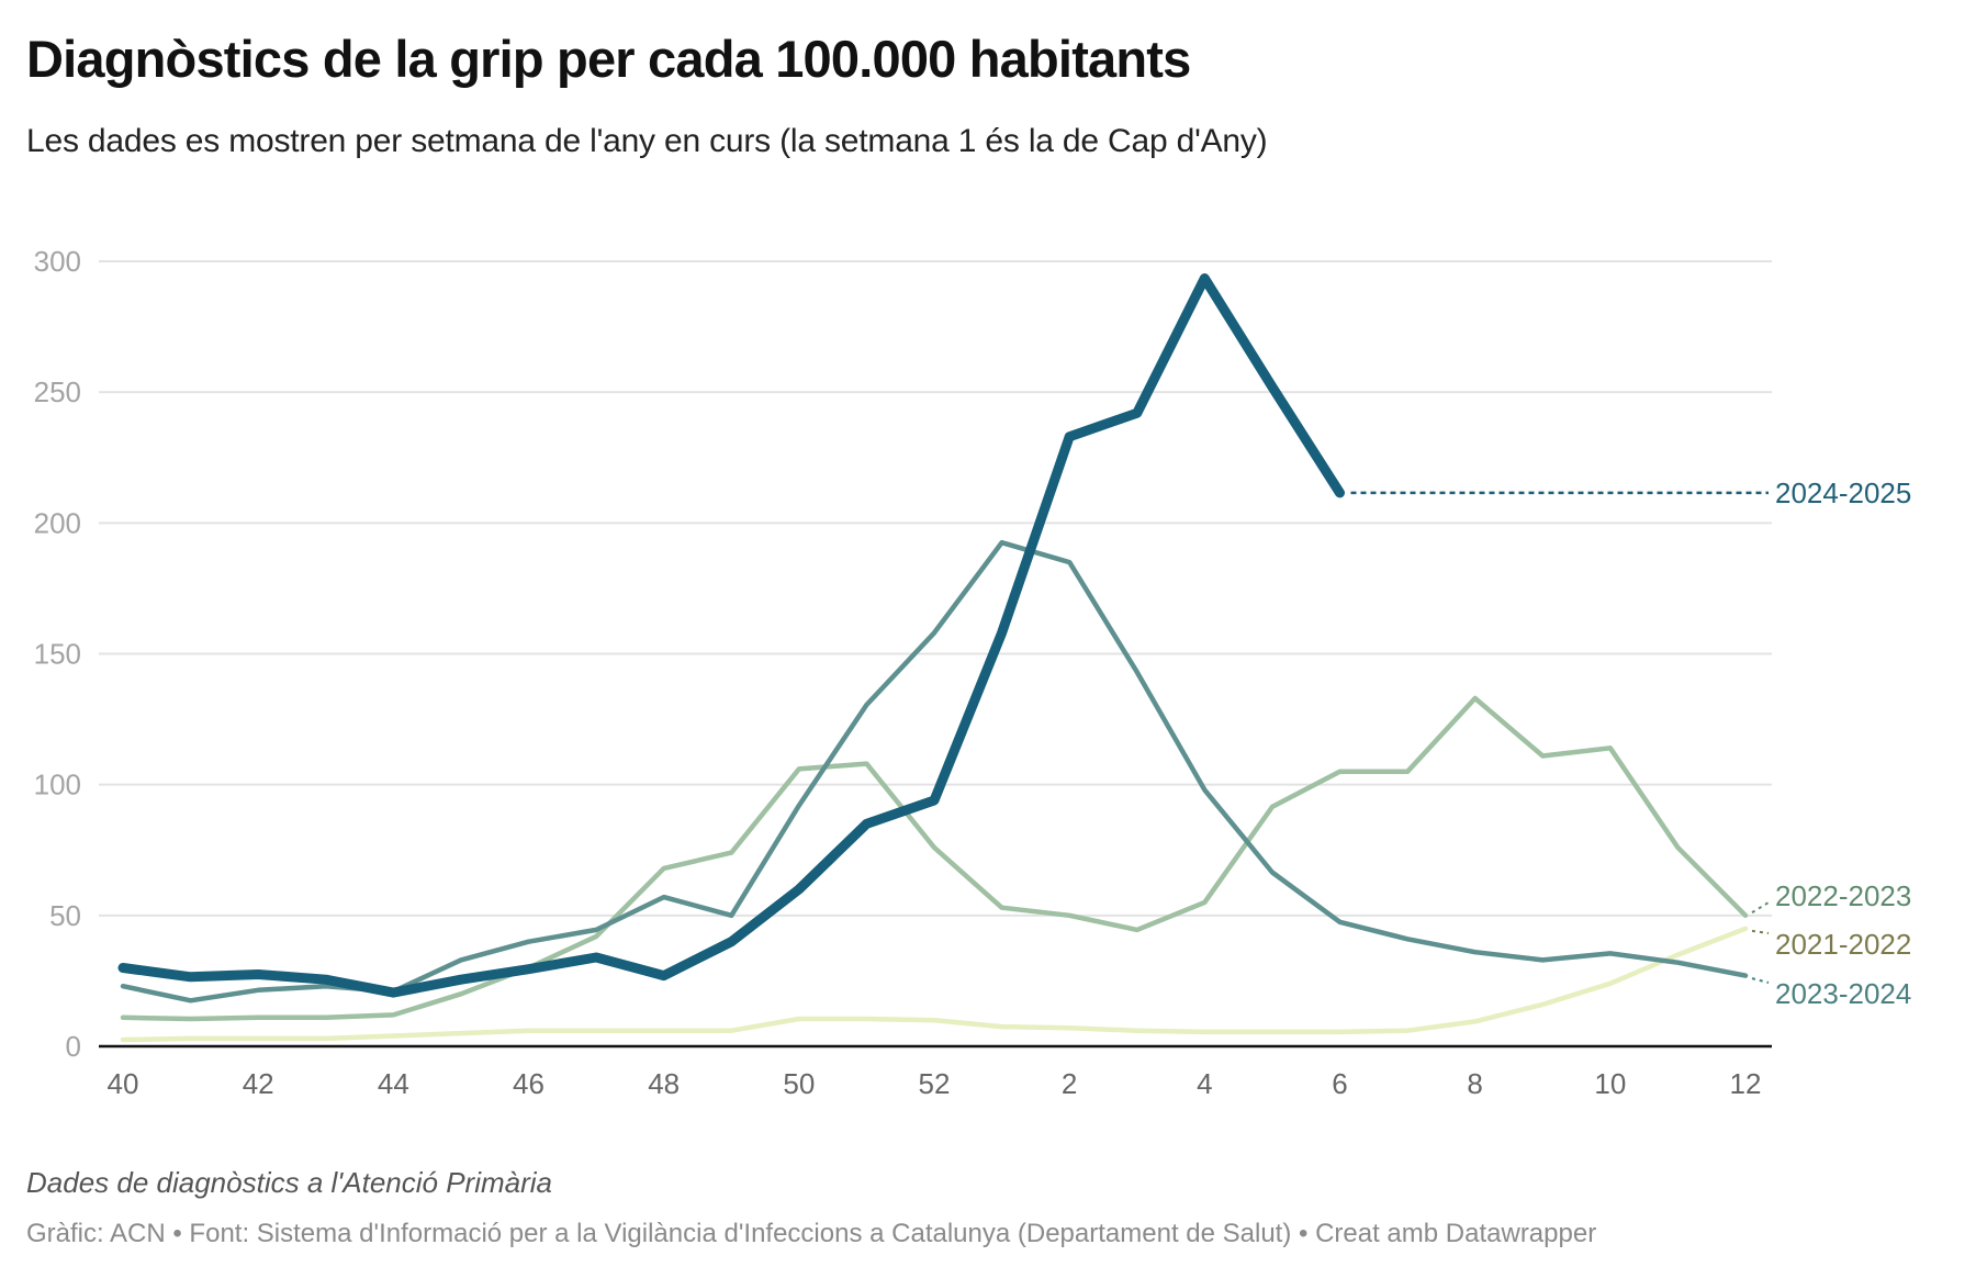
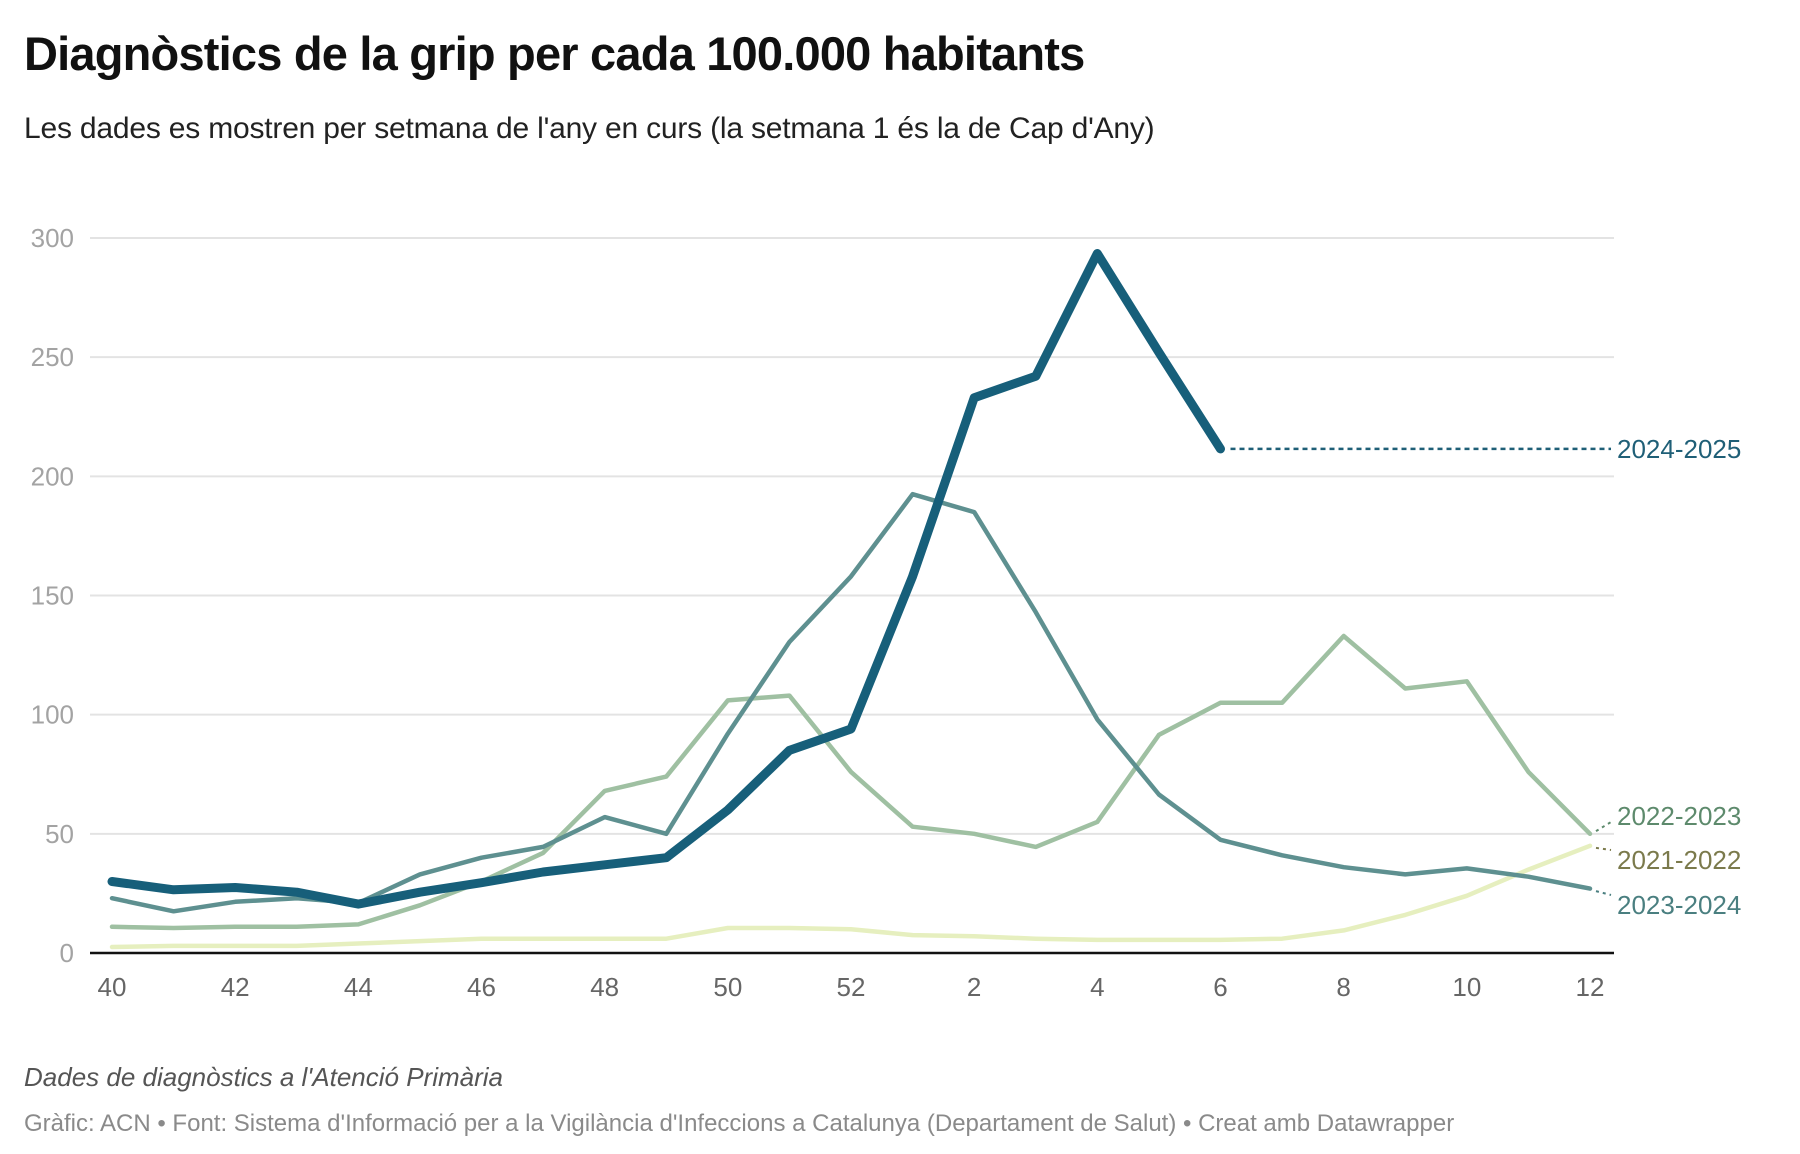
2024-2025/48: 27 -> 37
